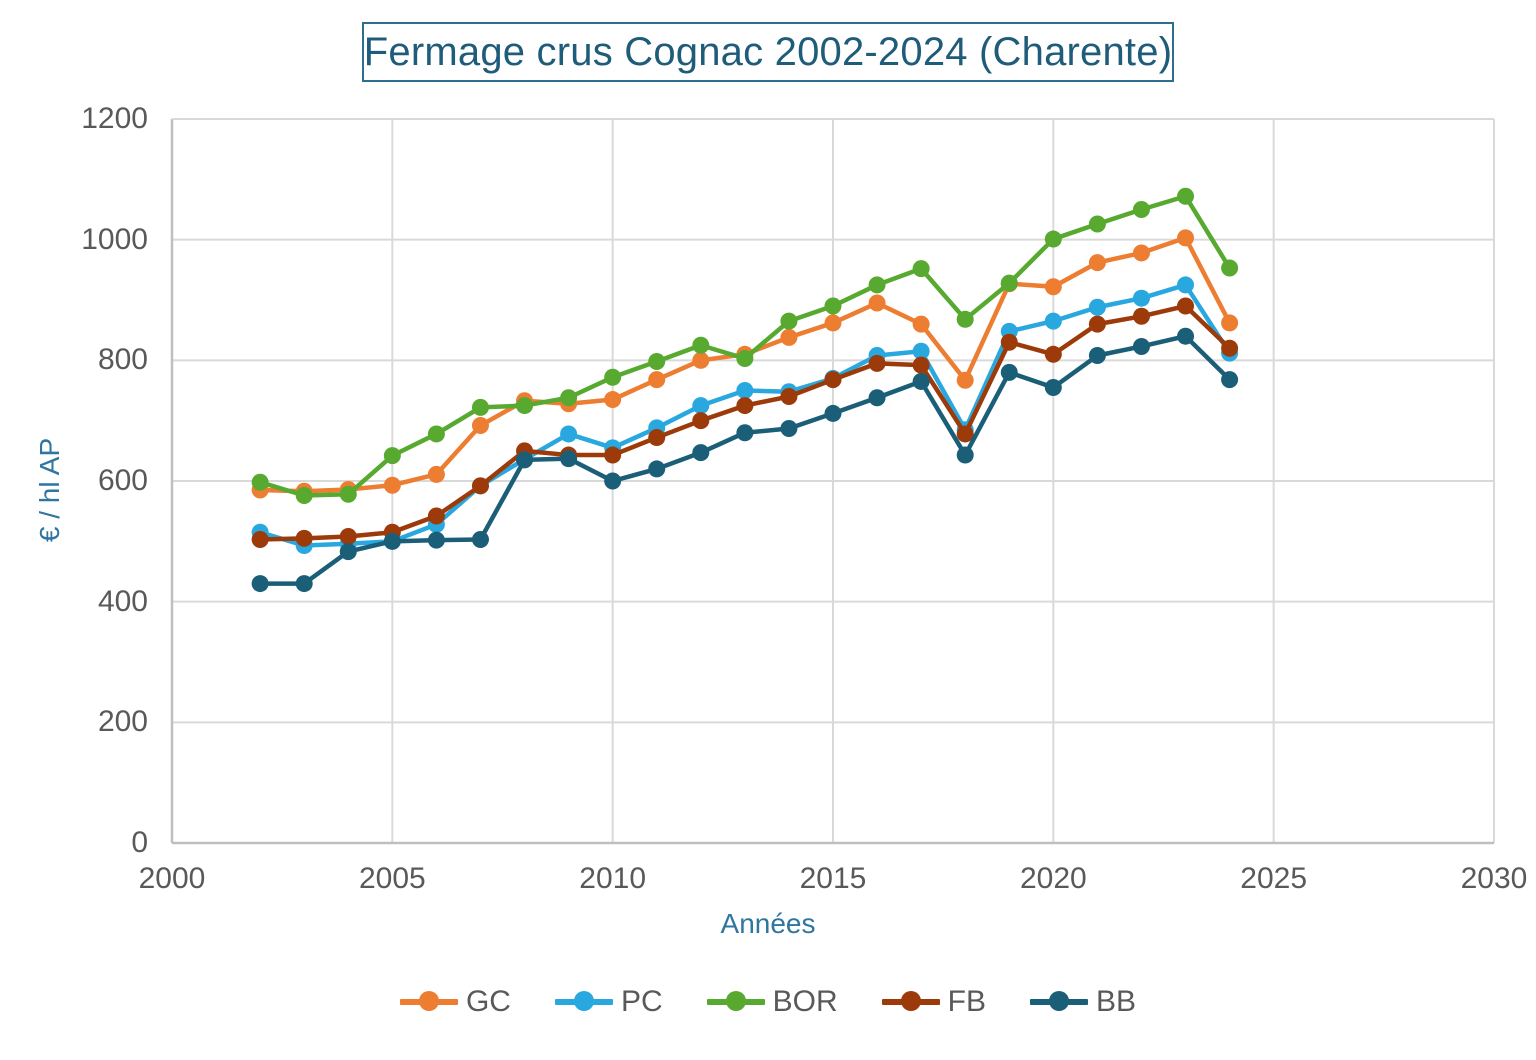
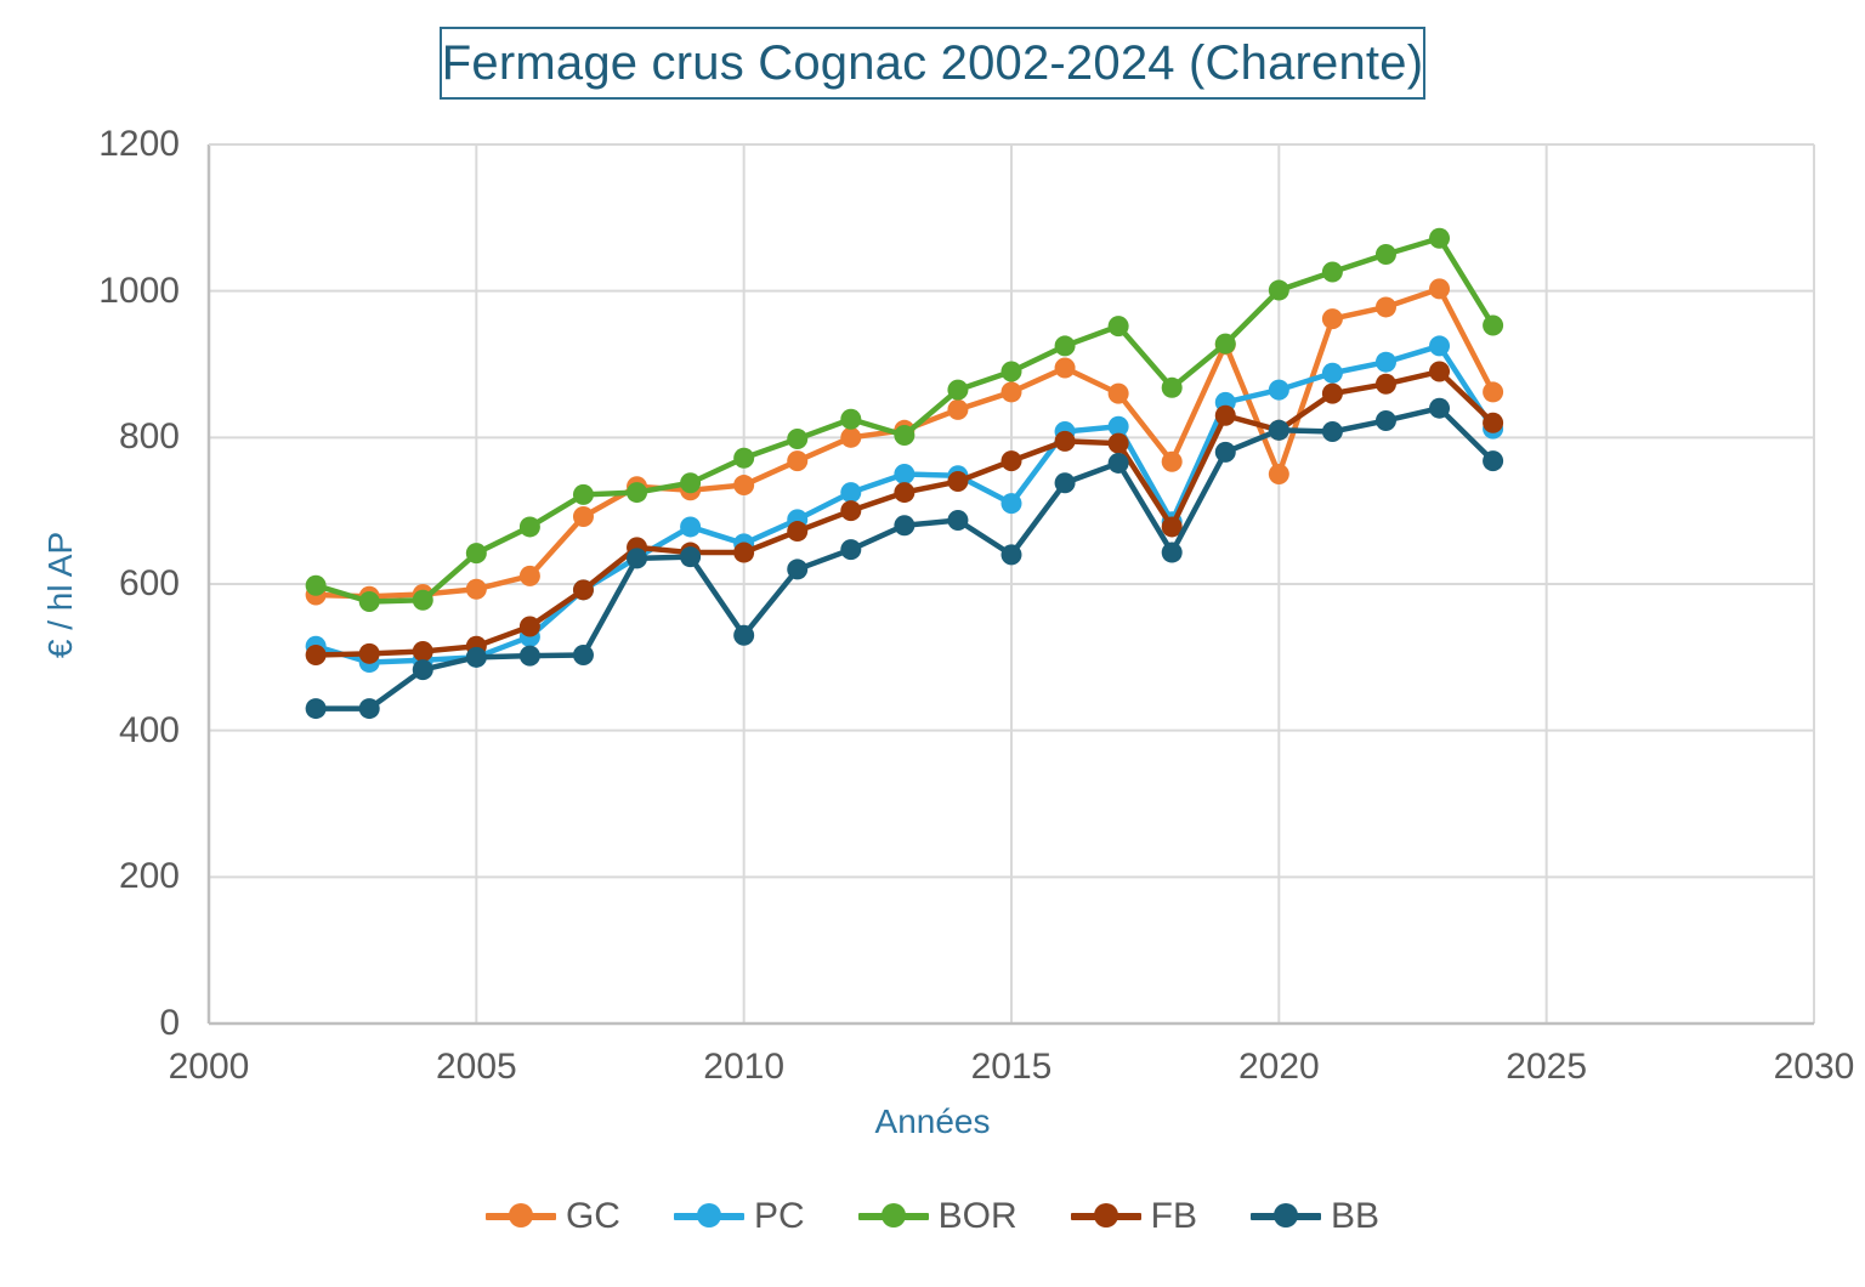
BB/2010: 600 -> 530
PC/2015: 770 -> 710
BB/2015: 710 -> 640
GC/2020: 920 -> 750
BB/2020: 760 -> 810
